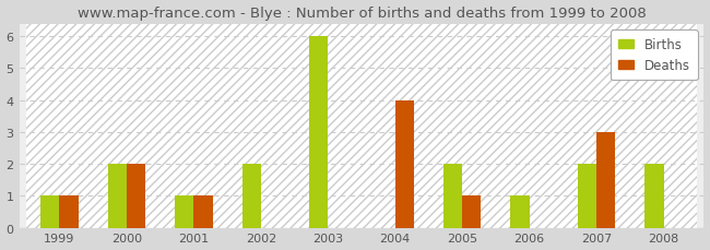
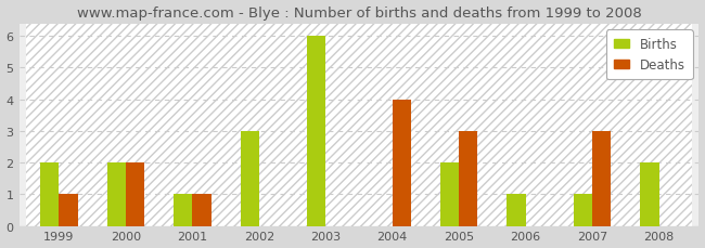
Births/1999: 1 -> 2
Births/2002: 2 -> 3
Deaths/2005: 1 -> 3
Births/2007: 2 -> 1
